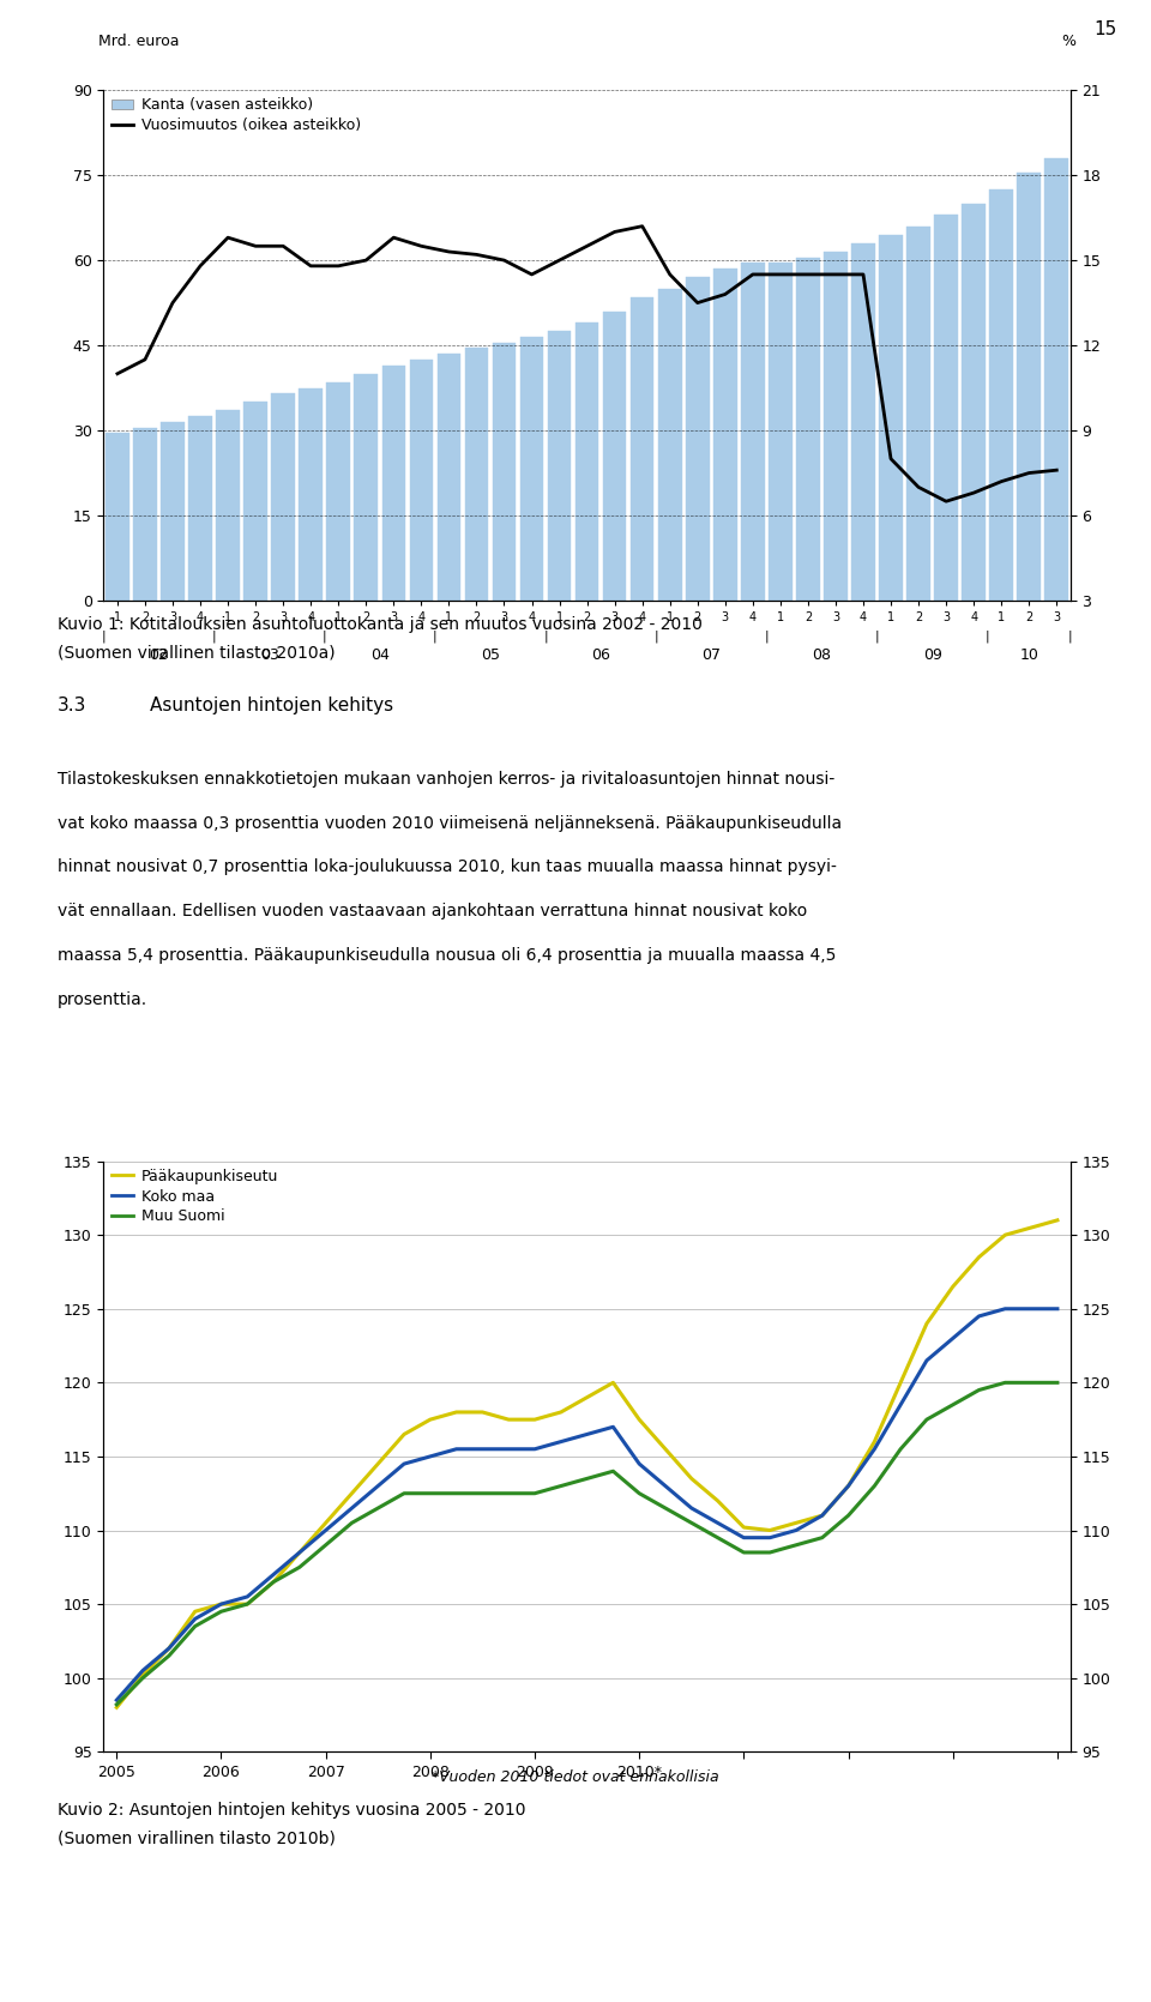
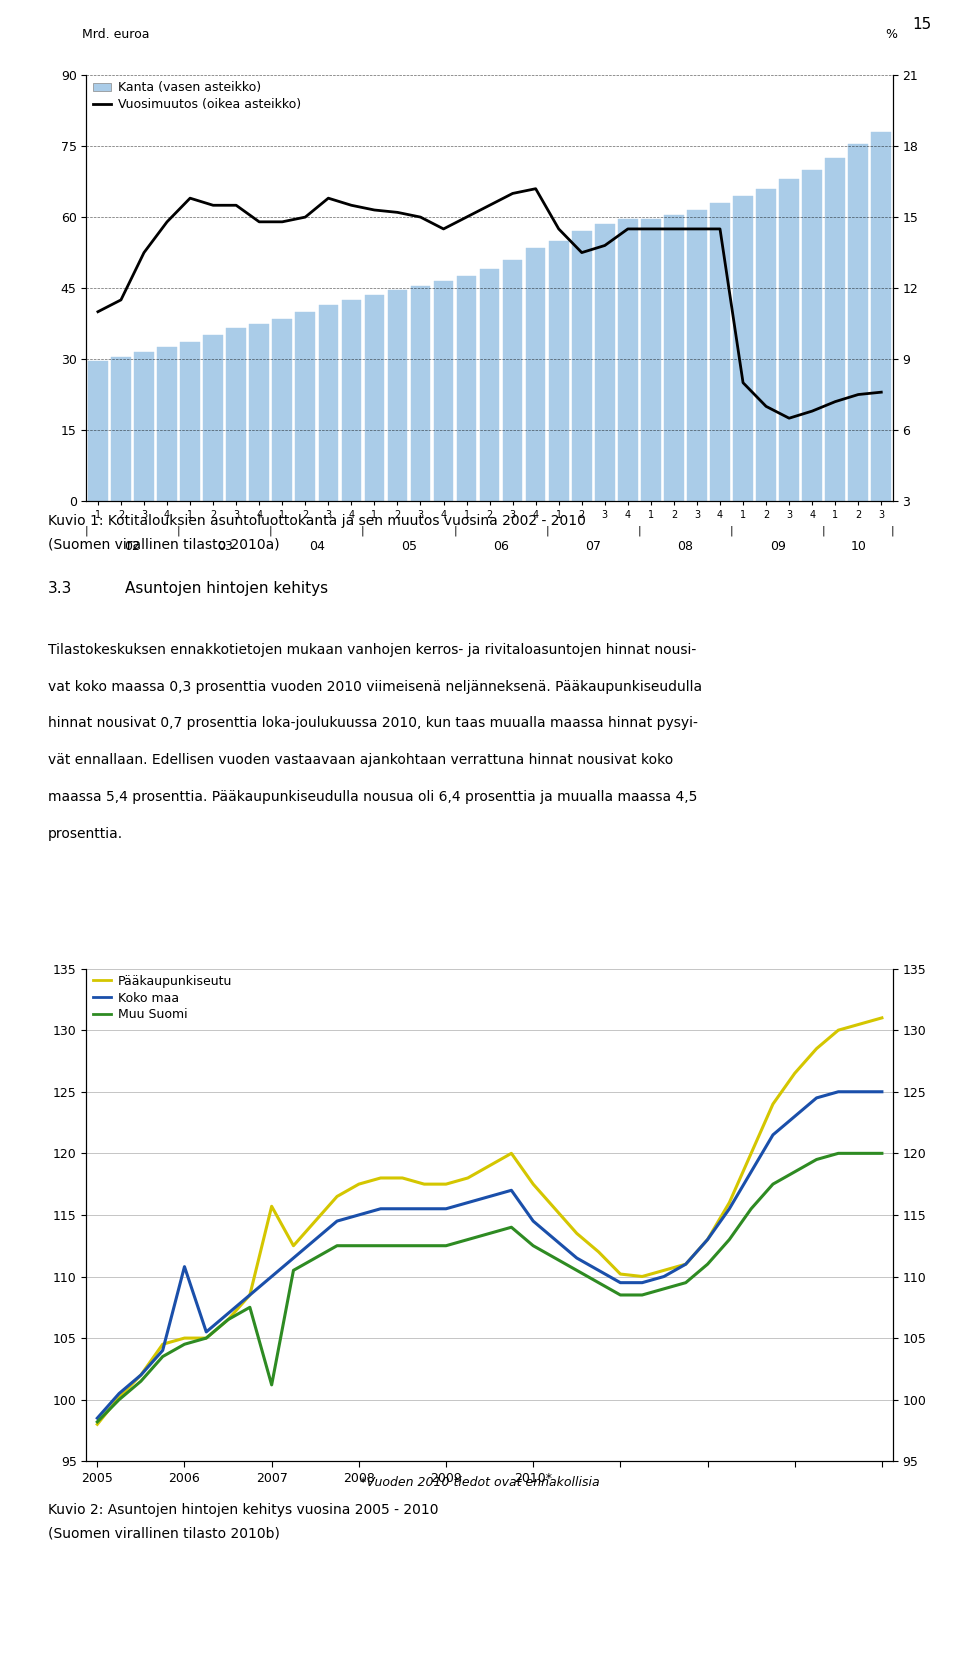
Koko maa/2006: 105.0 -> 110.8
Pääkaupunkiseutu/2007: 110.5 -> 115.7
Muu Suomi/2007: 109.0 -> 101.2
